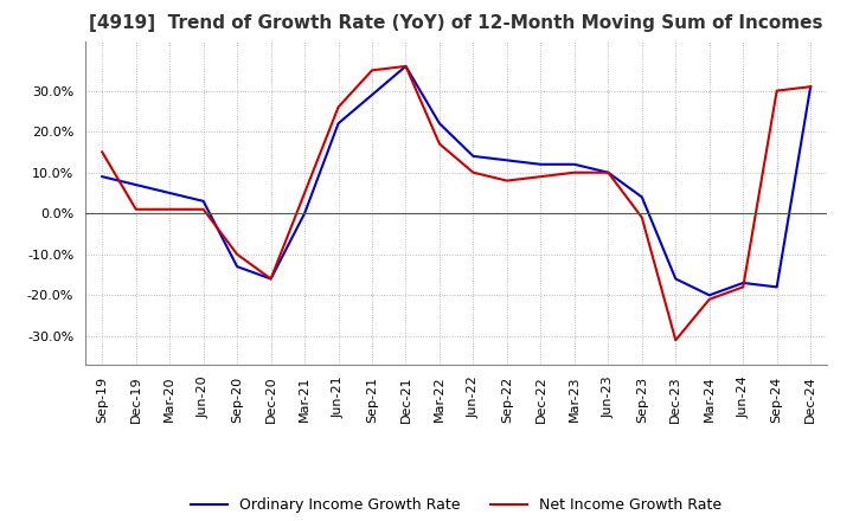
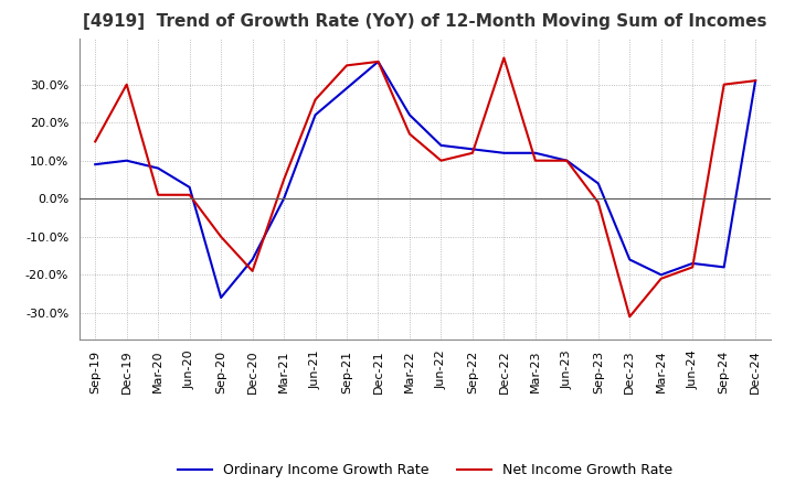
Ordinary Income Growth Rate/Dec-19: 7% -> 10%
Net Income Growth Rate/Dec-19: 1% -> 30%
Ordinary Income Growth Rate/Mar-20: 5% -> 8%
Ordinary Income Growth Rate/Sep-20: -13% -> -26%
Net Income Growth Rate/Dec-20: -16% -> -19%
Net Income Growth Rate/Sep-22: 8% -> 12%
Net Income Growth Rate/Dec-22: 9% -> 37%
